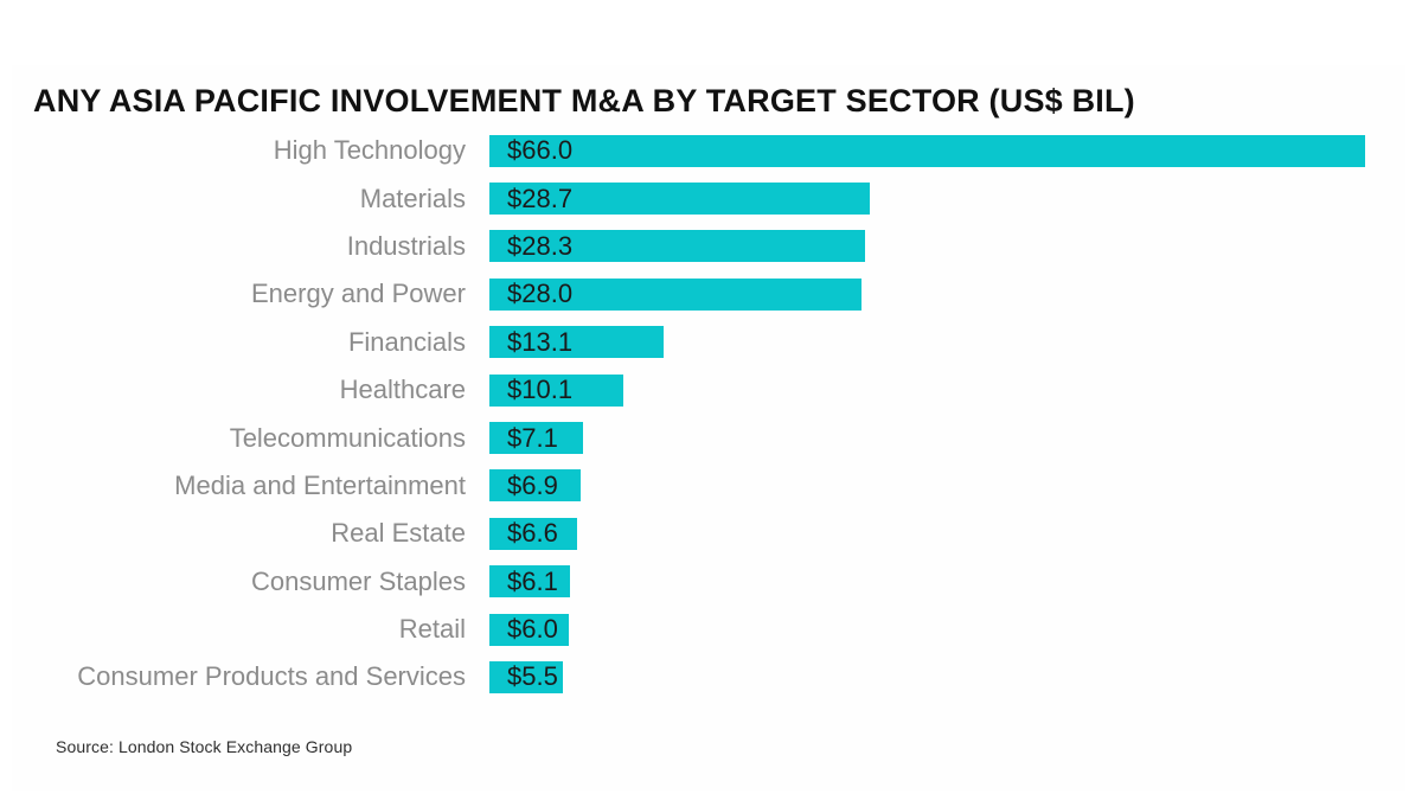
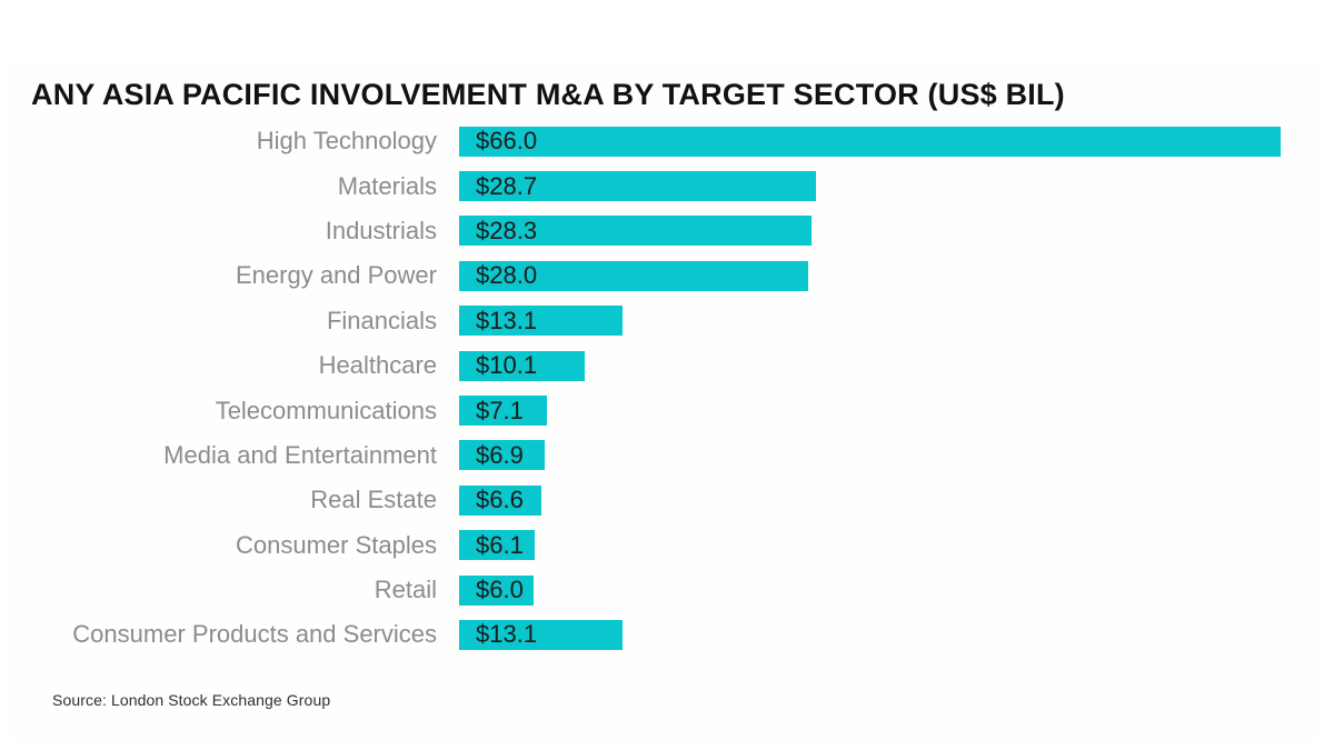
Consumer Products and Services: $5.5 -> $13.1
